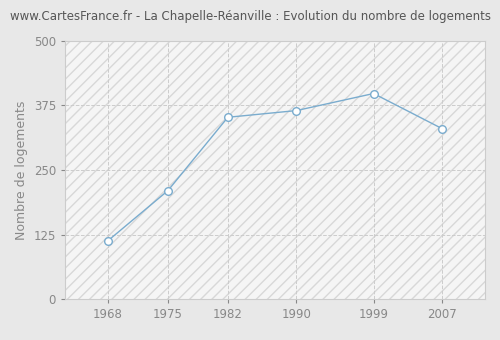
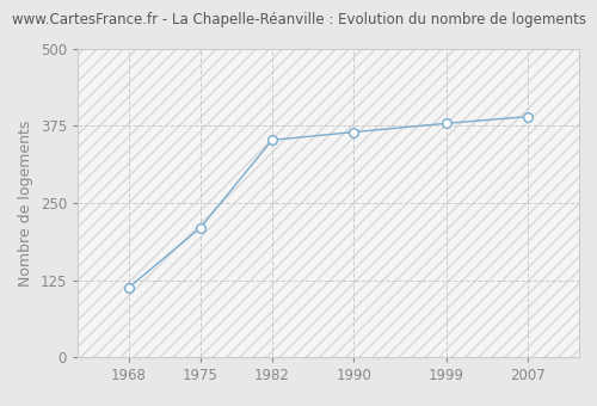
1999: 398 -> 379
2007: 330 -> 390
